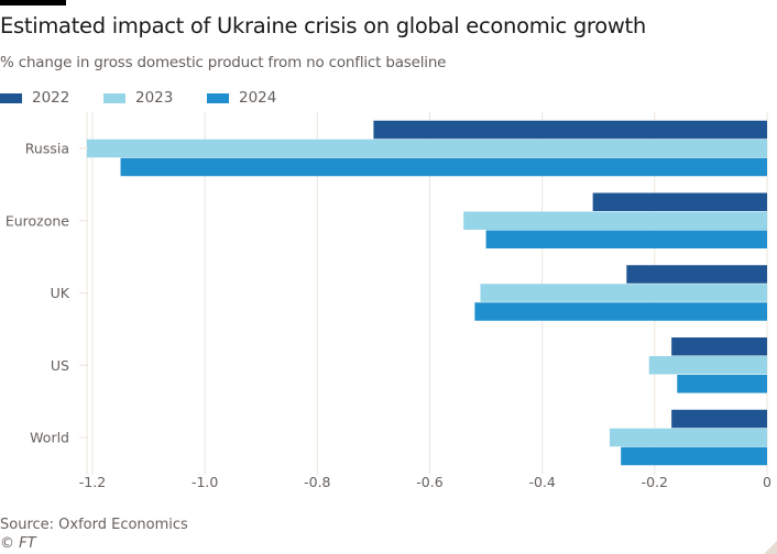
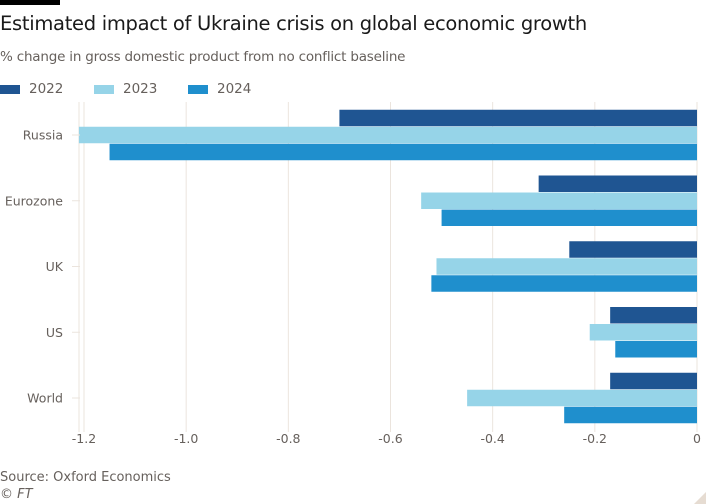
2023/World: -0.28 -> -0.45
